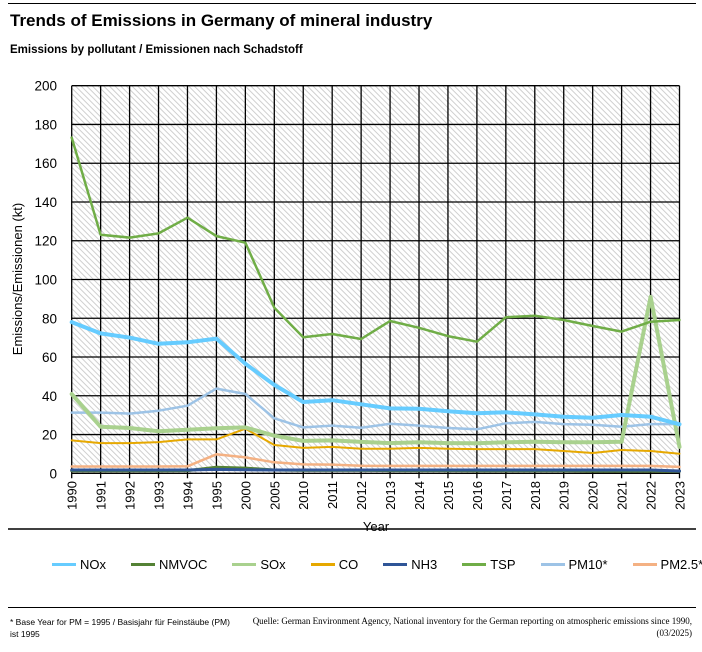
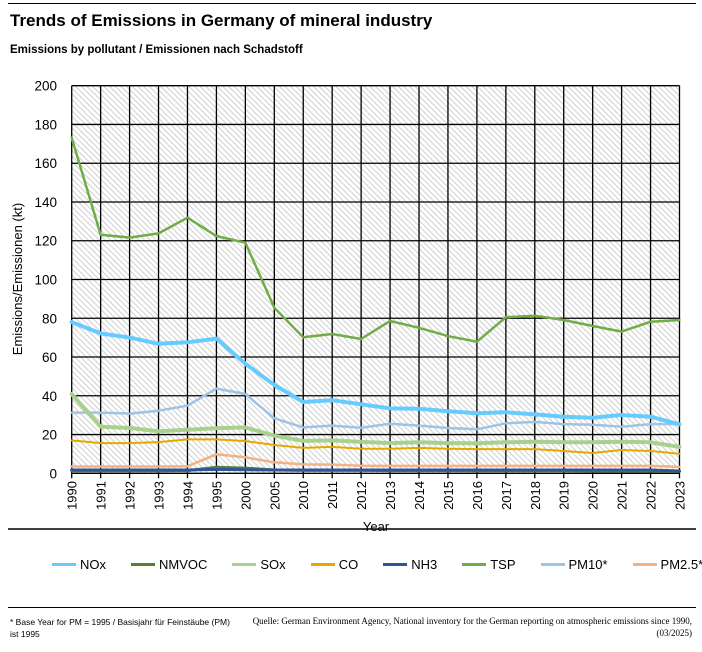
CO/2000: 23 -> 17
SOx/2022: 91 -> 16
